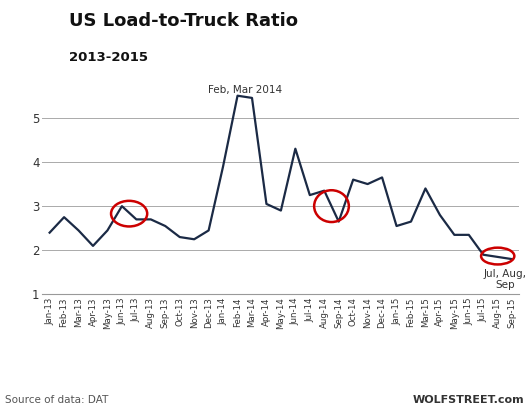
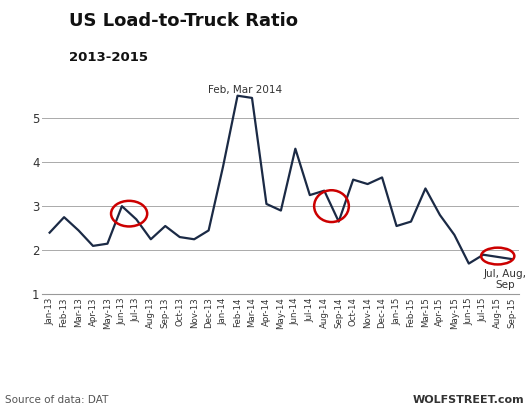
May-13: 2.45 -> 2.15
Aug-13: 2.70 -> 2.25
Jun-15: 2.35 -> 1.70
